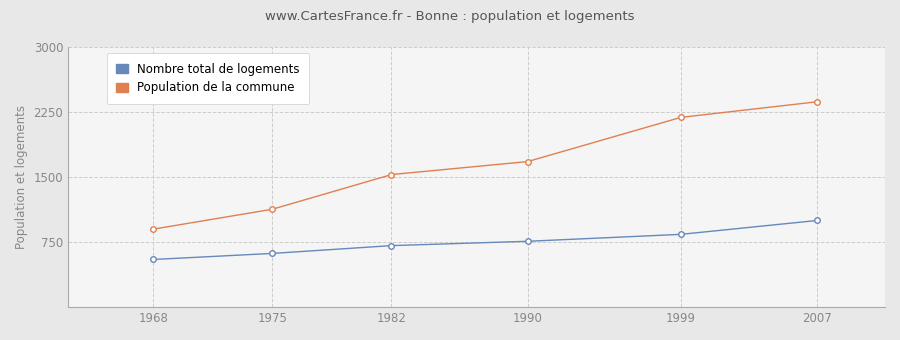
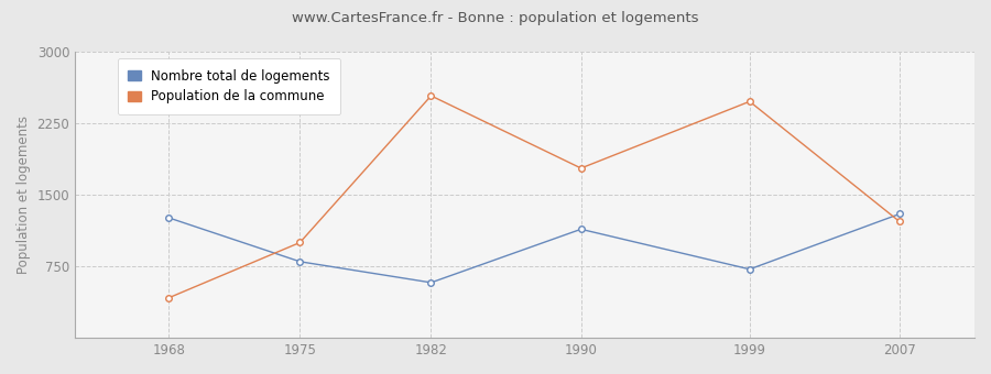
Nombre total de logements/1968: 550 -> 1260
Population de la commune/1968: 900 -> 420
Nombre total de logements/1975: 620 -> 800
Population de la commune/1975: 1130 -> 1000
Nombre total de logements/1982: 710 -> 580
Population de la commune/1982: 1530 -> 2540
Nombre total de logements/1990: 760 -> 1140
Population de la commune/1990: 1680 -> 1780
Nombre total de logements/1999: 840 -> 720
Population de la commune/1999: 2190 -> 2480
Nombre total de logements/2007: 1000 -> 1300
Population de la commune/2007: 2370 -> 1220
